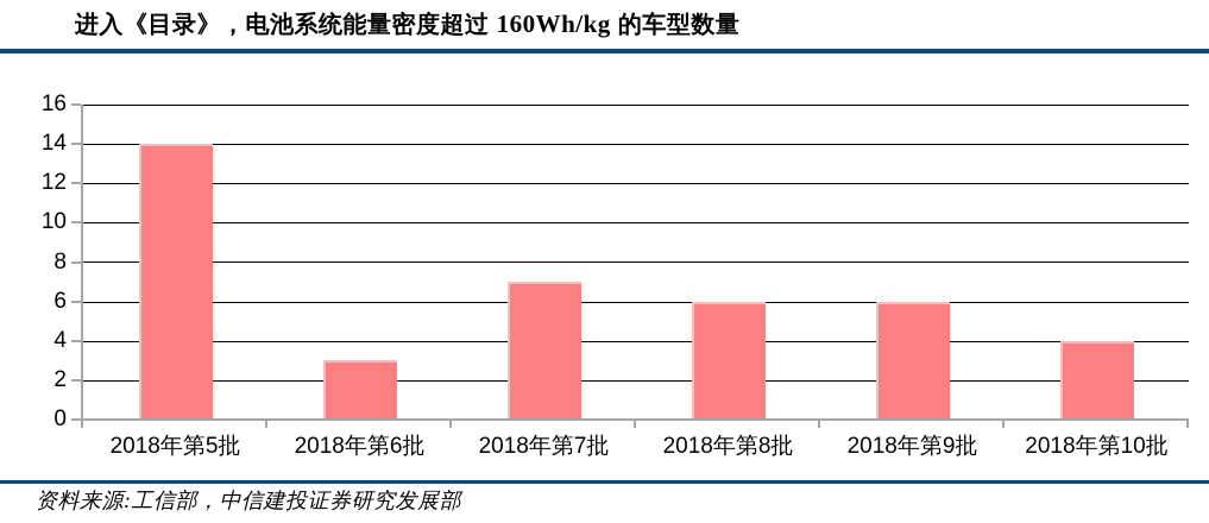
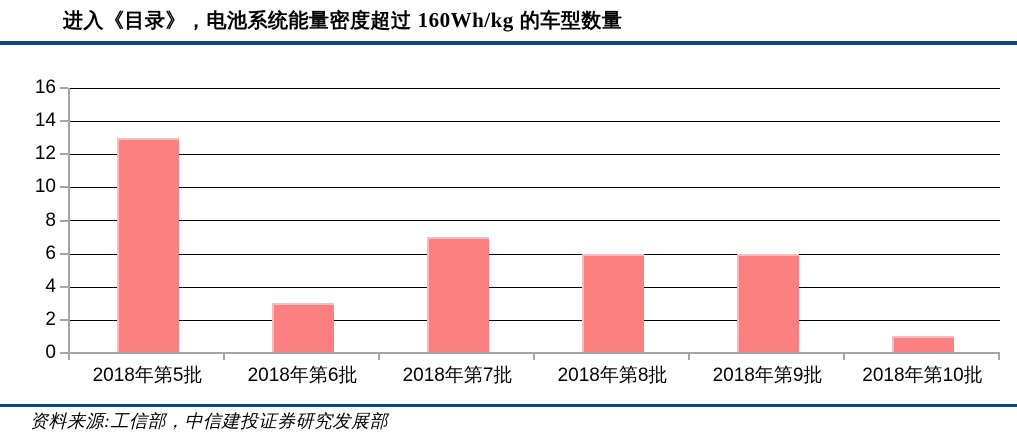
2018年第5批: 14 -> 13
2018年第10批: 4 -> 1
